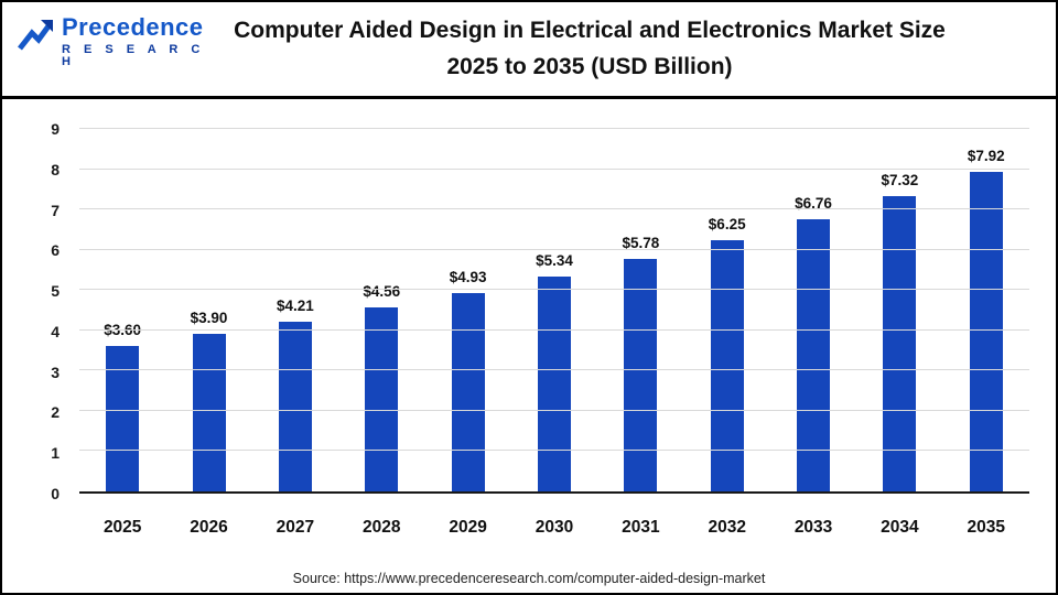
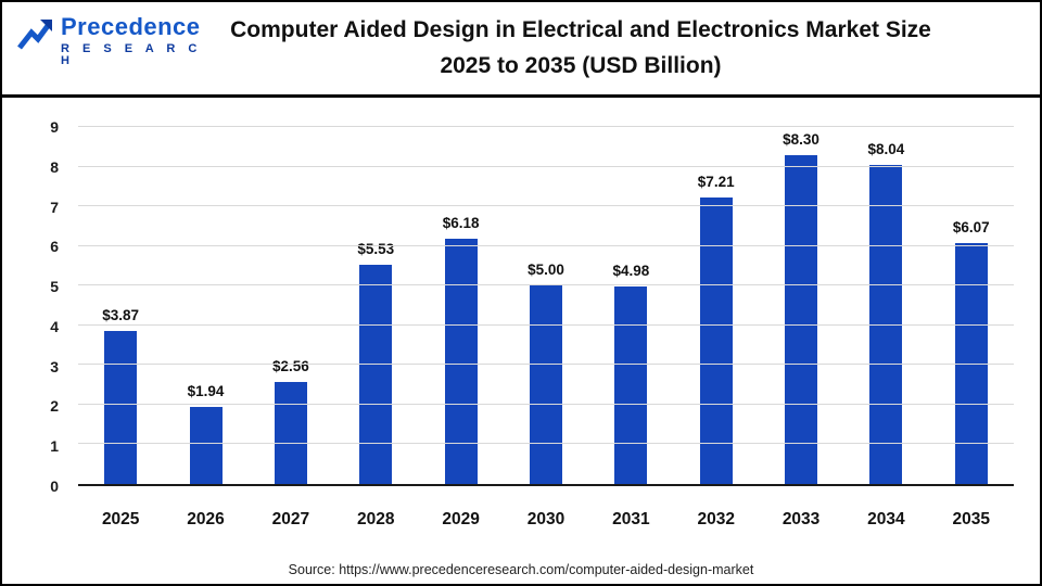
2025: $3.60 -> $3.87
2026: $3.90 -> $1.94
2027: $4.21 -> $2.56
2028: $4.56 -> $5.53
2029: $4.93 -> $6.18
2030: $5.34 -> $5.00
2031: $5.78 -> $4.98
2032: $6.25 -> $7.21
2033: $6.76 -> $8.30
2034: $7.32 -> $8.04
2035: $7.92 -> $6.07
